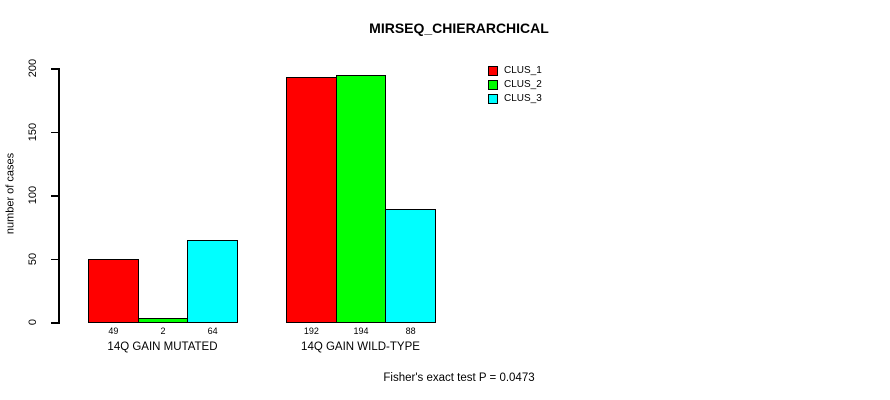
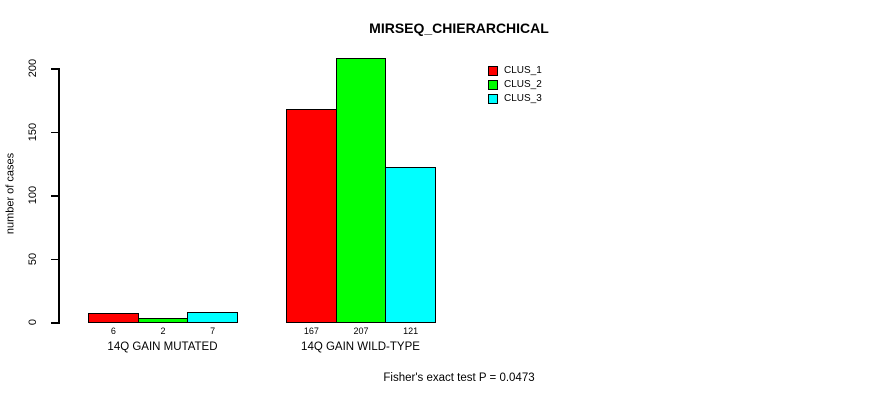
CLUS_1/14Q GAIN MUTATED: 49 -> 6
CLUS_3/14Q GAIN MUTATED: 64 -> 7
CLUS_1/14Q GAIN WILD-TYPE: 192 -> 167
CLUS_2/14Q GAIN WILD-TYPE: 194 -> 207
CLUS_3/14Q GAIN WILD-TYPE: 88 -> 121
